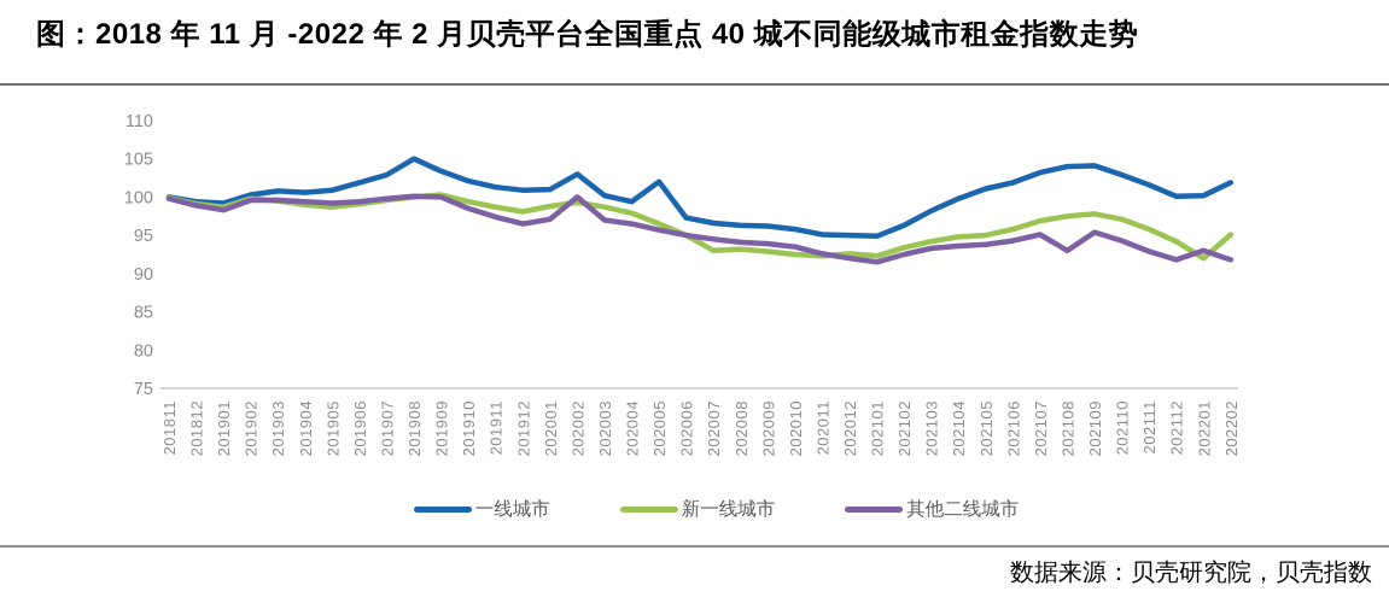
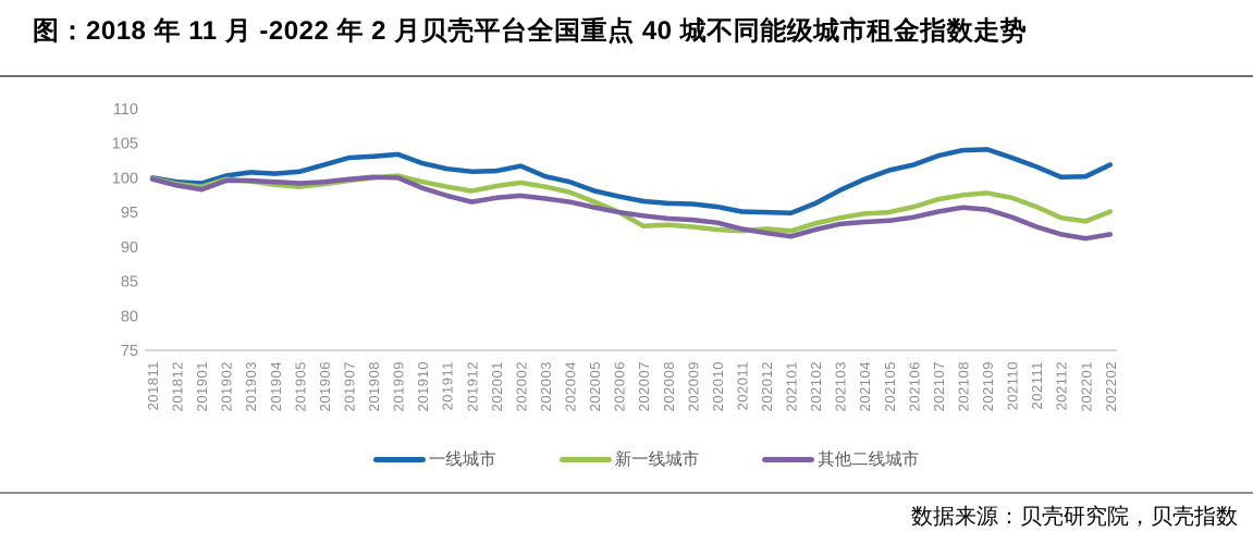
一线城市/201908: 105 -> 103
一线城市/202002: 103 -> 102
其他二线城市/202002: 100 -> 97
一线城市/202005: 102 -> 98
其他二线城市/202108: 93 -> 96
新一线城市/202201: 92 -> 94
其他二线城市/202201: 93 -> 91
